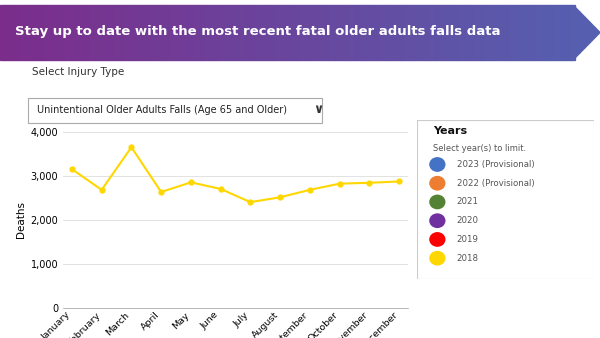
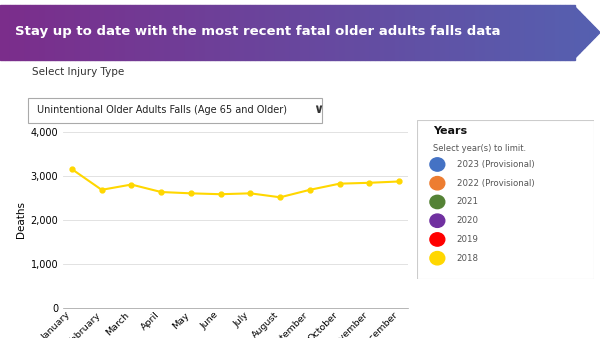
March: 3,650 -> 2,800
May: 2,850 -> 2,600
June: 2,700 -> 2,580
July: 2,400 -> 2,600
